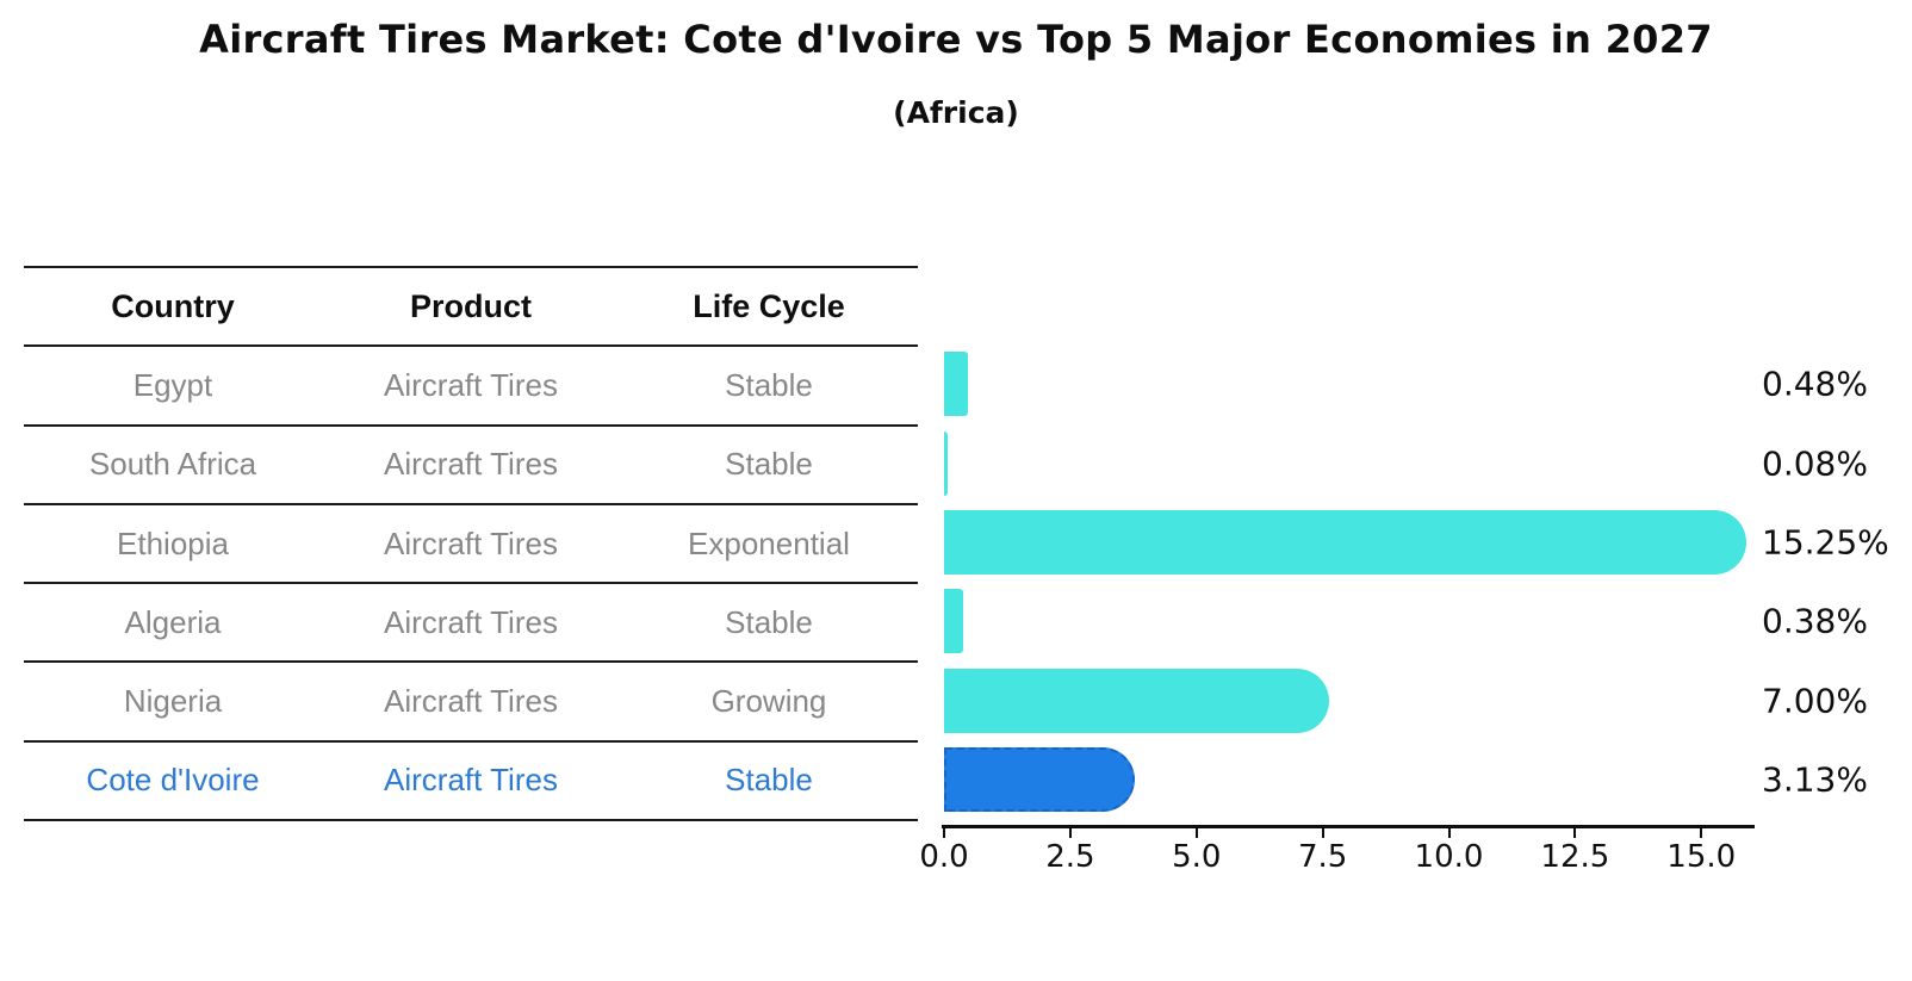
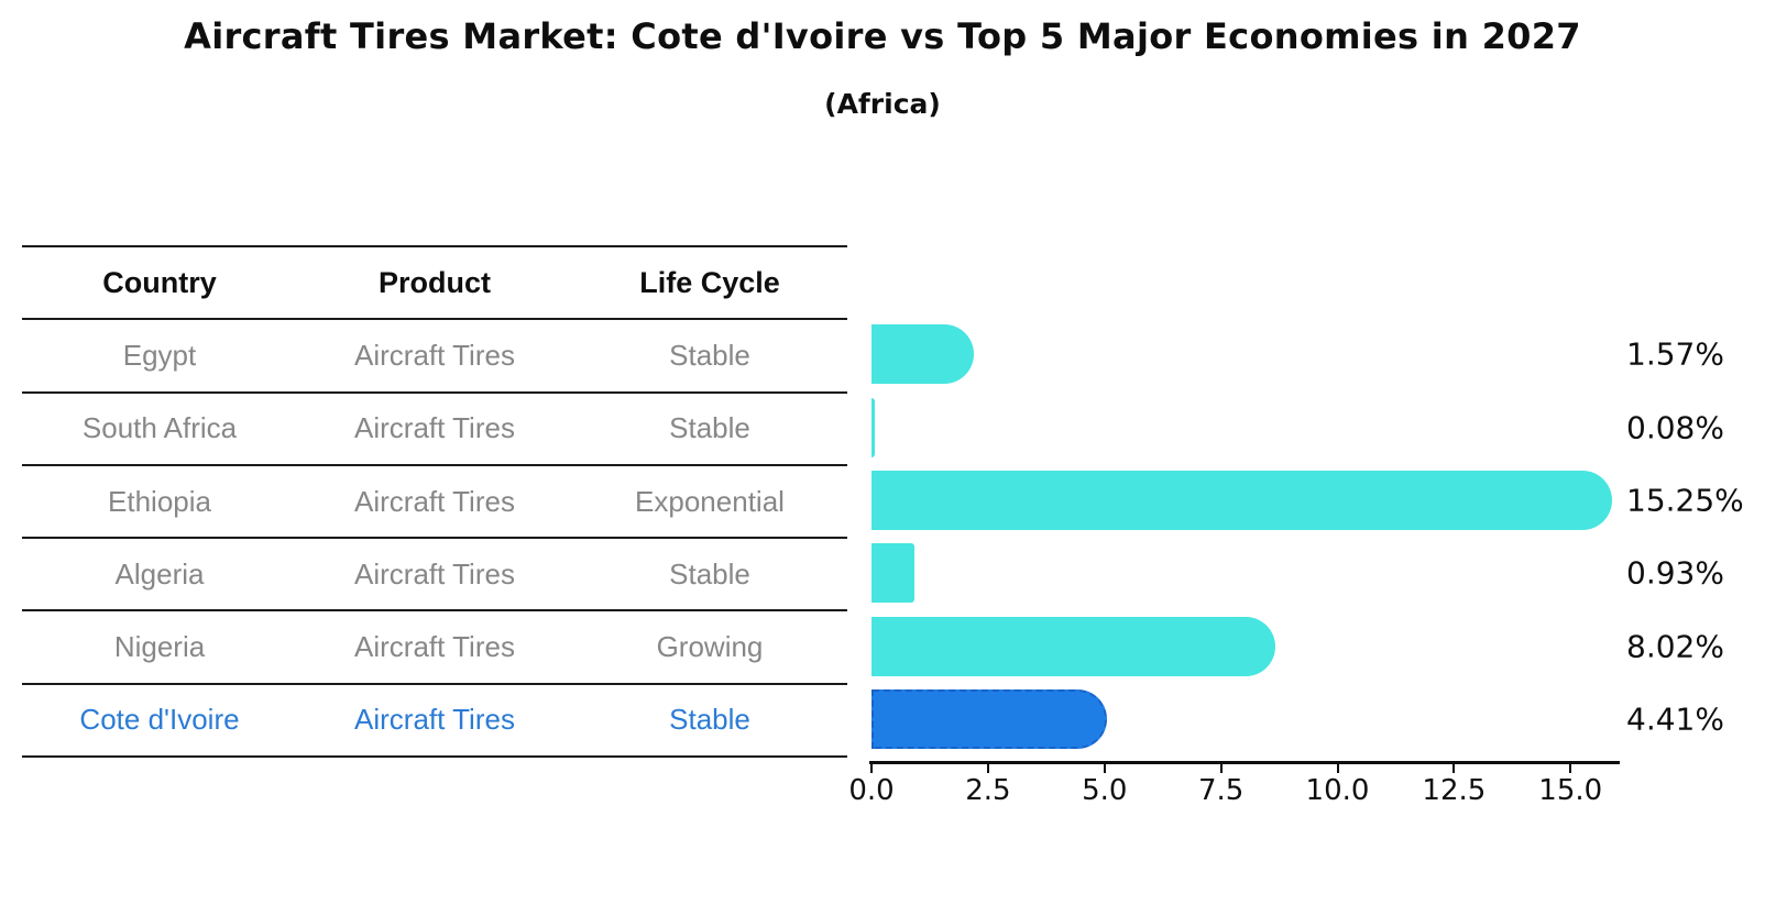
Egypt: 0.48% -> 1.57%
Algeria: 0.38% -> 0.93%
Nigeria: 7.00% -> 8.02%
Cote d'Ivoire: 3.13% -> 4.41%
